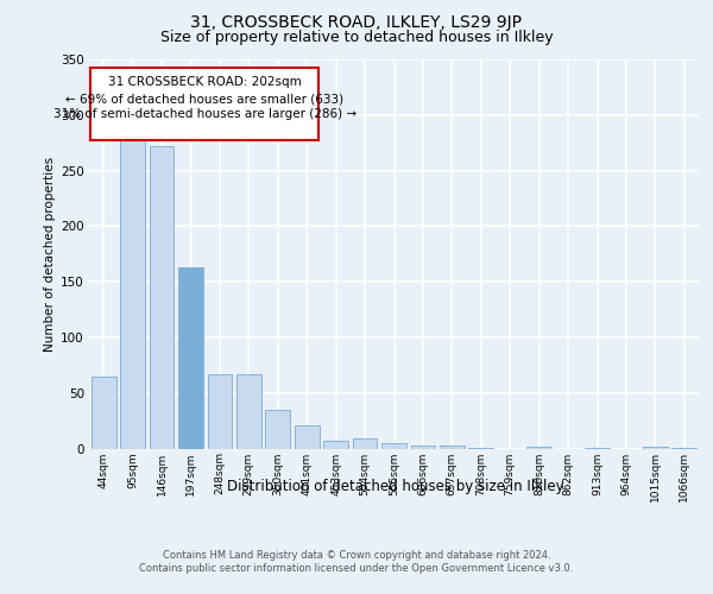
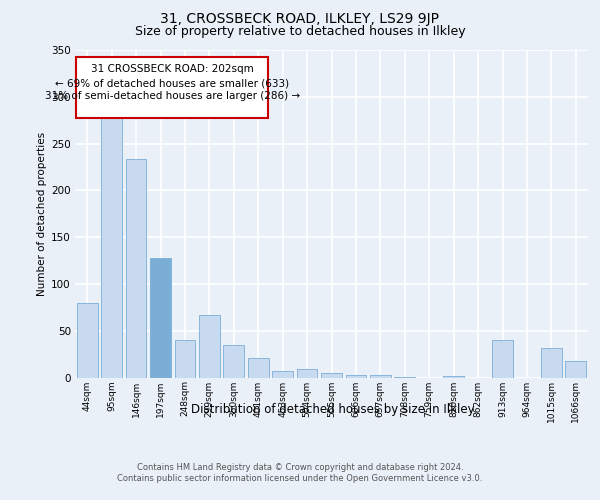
44sqm: 65 -> 80
146sqm: 272 -> 234
197sqm: 163 -> 128
248sqm: 67 -> 40
913sqm: 1 -> 40
1015sqm: 2 -> 32
1066sqm: 1 -> 18
